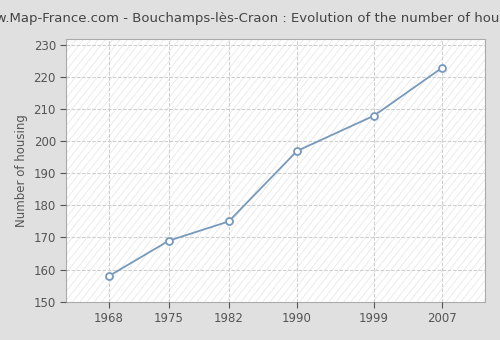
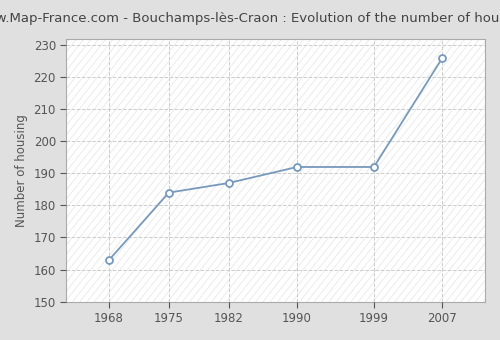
1968: 158 -> 163
1975: 169 -> 184
1982: 175 -> 187
1990: 197 -> 192
1999: 208 -> 192
2007: 223 -> 226
